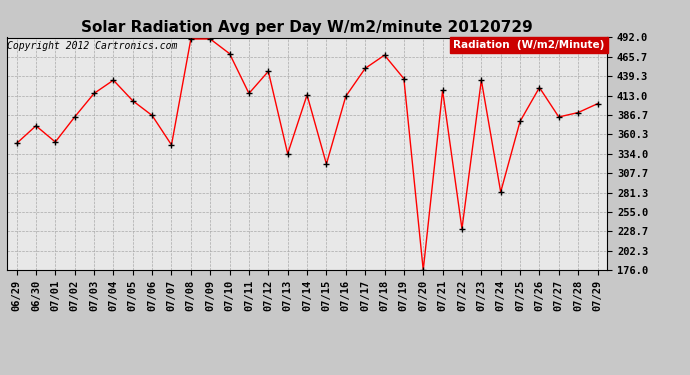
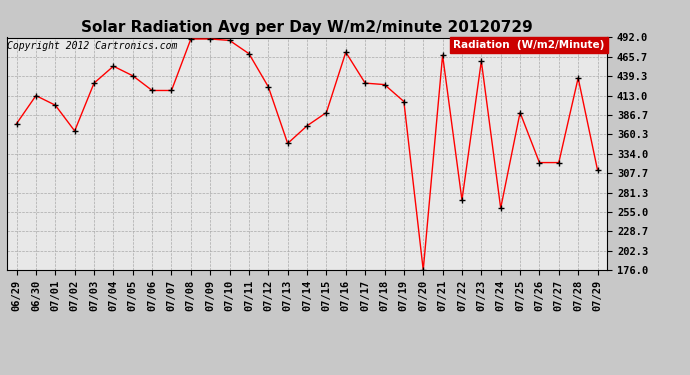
06/29: 348 -> 375
06/30: 372 -> 413
07/01: 350 -> 400
07/02: 384 -> 365
07/03: 416 -> 430
07/04: 434 -> 453
07/05: 406 -> 440
07/06: 386 -> 420
07/07: 346 -> 420
07/10: 470 -> 488
07/11: 416 -> 470
07/12: 446 -> 425
07/13: 334 -> 348
07/14: 414 -> 372
07/15: 320 -> 390
07/16: 412 -> 472
07/17: 450 -> 430
07/18: 468 -> 428
07/19: 436 -> 405
07/21: 420 -> 468
07/22: 232 -> 271
07/23: 434 -> 460
07/24: 282 -> 260
07/25: 378 -> 390
07/26: 424 -> 322
07/27: 384 -> 322
07/28: 390 -> 437
07/29: 402 -> 312
